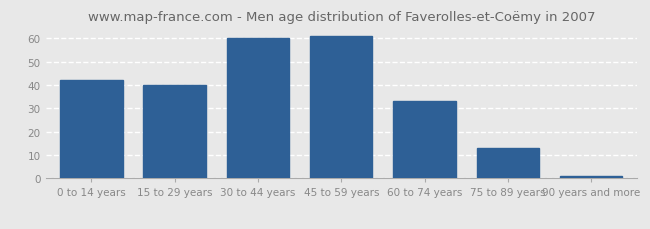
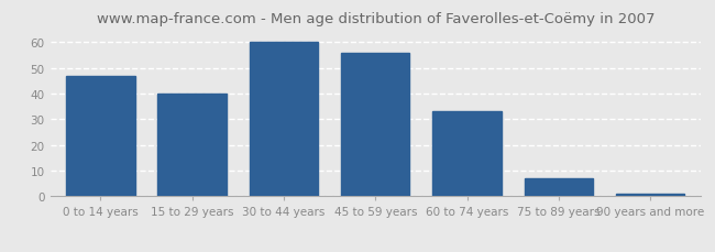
0 to 14 years: 42 -> 47
45 to 59 years: 61 -> 56
75 to 89 years: 13 -> 7
